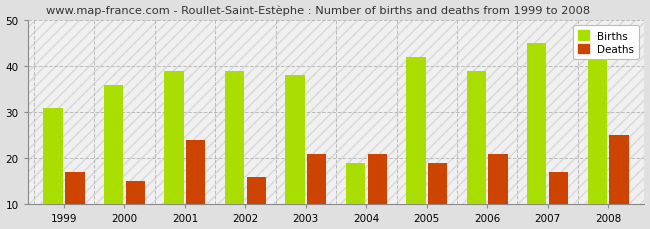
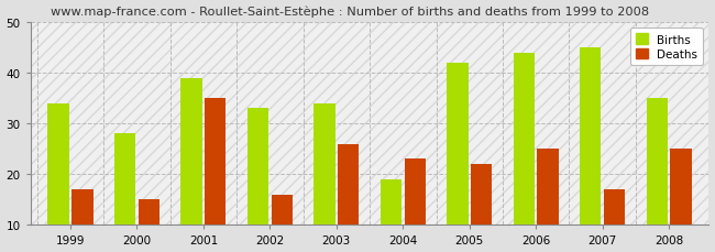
Births/1999: 31 -> 34
Births/2000: 36 -> 28
Deaths/2001: 24 -> 35
Births/2002: 39 -> 33
Births/2003: 38 -> 34
Deaths/2003: 21 -> 26
Deaths/2004: 21 -> 23
Deaths/2005: 19 -> 22
Births/2006: 39 -> 44
Deaths/2006: 21 -> 25
Births/2008: 42 -> 35
